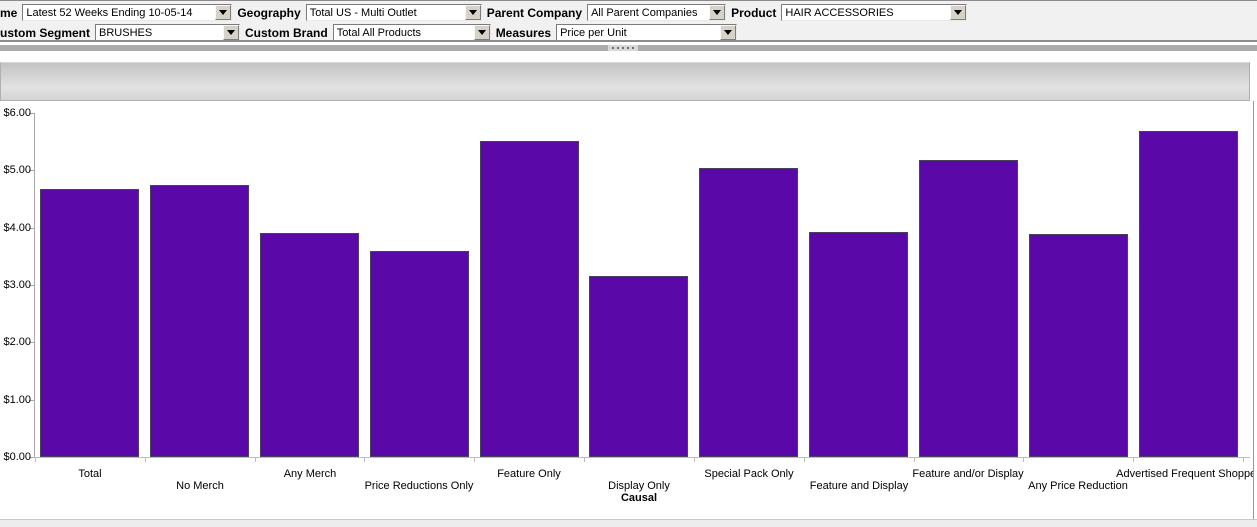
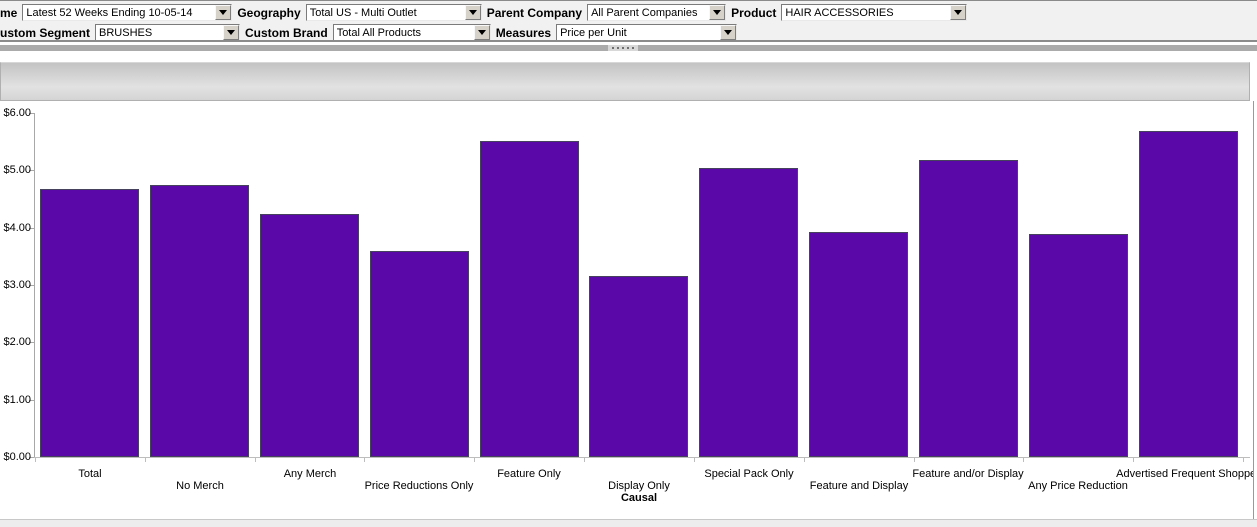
Any Merch: $3.9 -> $4.2
